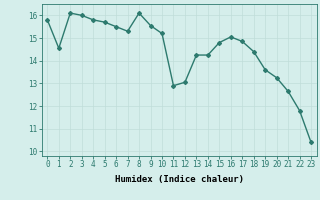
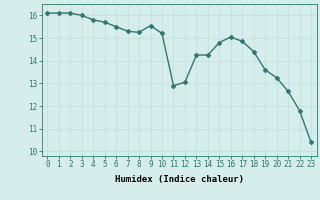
0: 15.80 -> 16.10
1: 14.55 -> 16.10
8: 16.10 -> 15.25
